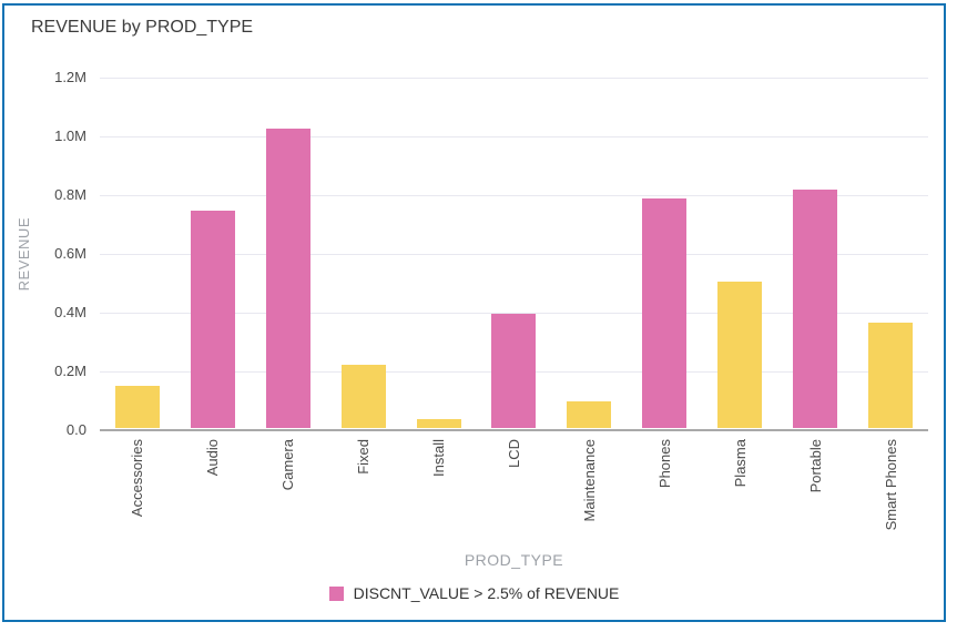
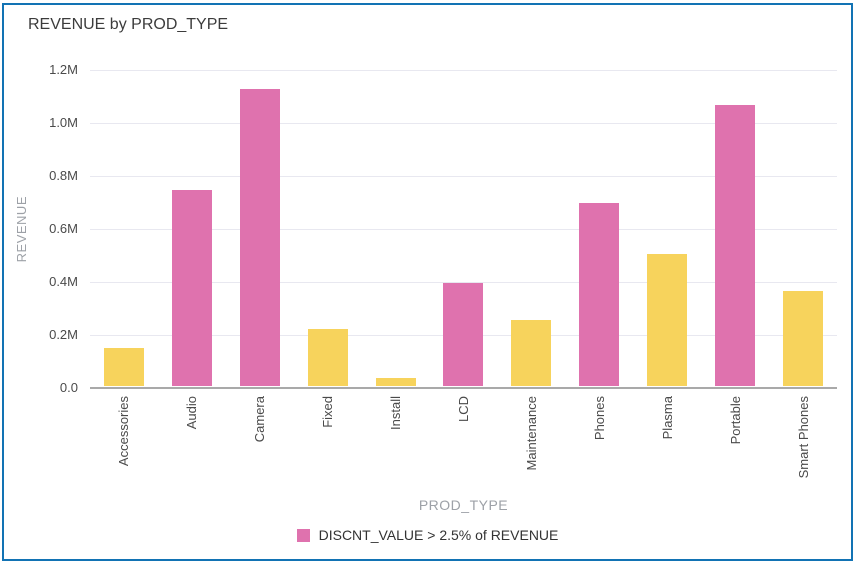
Camera: 1.02M -> 1.12M
Maintenance: 0.09M -> 0.25M
Phones: 0.78M -> 0.69M
Portable: 0.81M -> 1.06M
